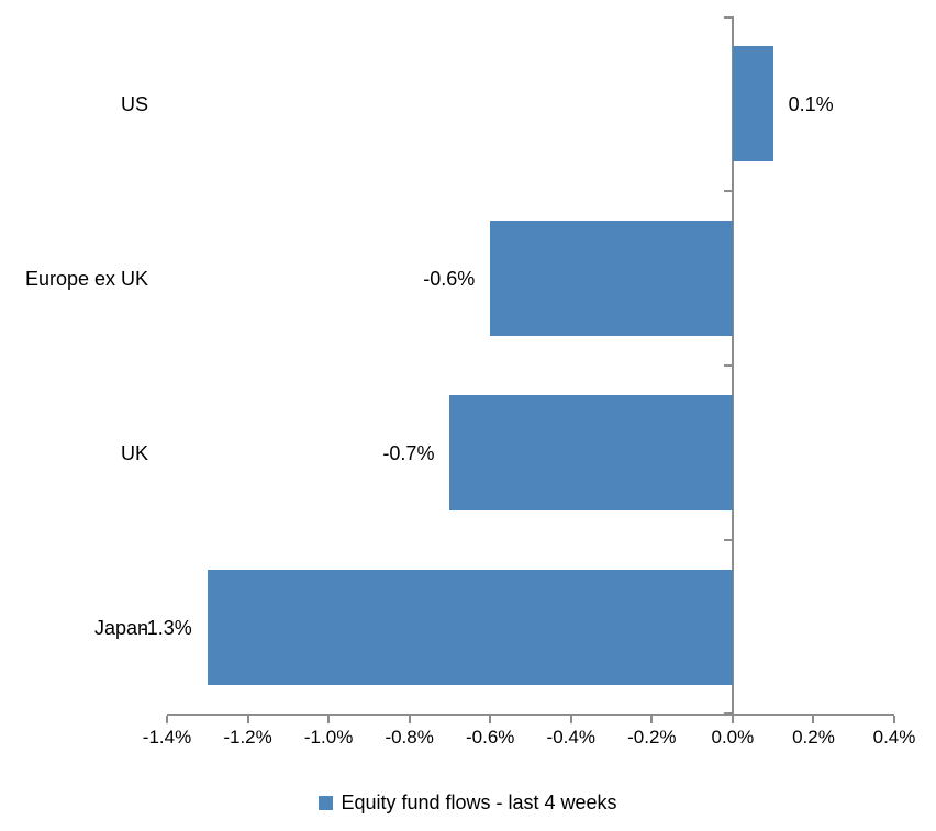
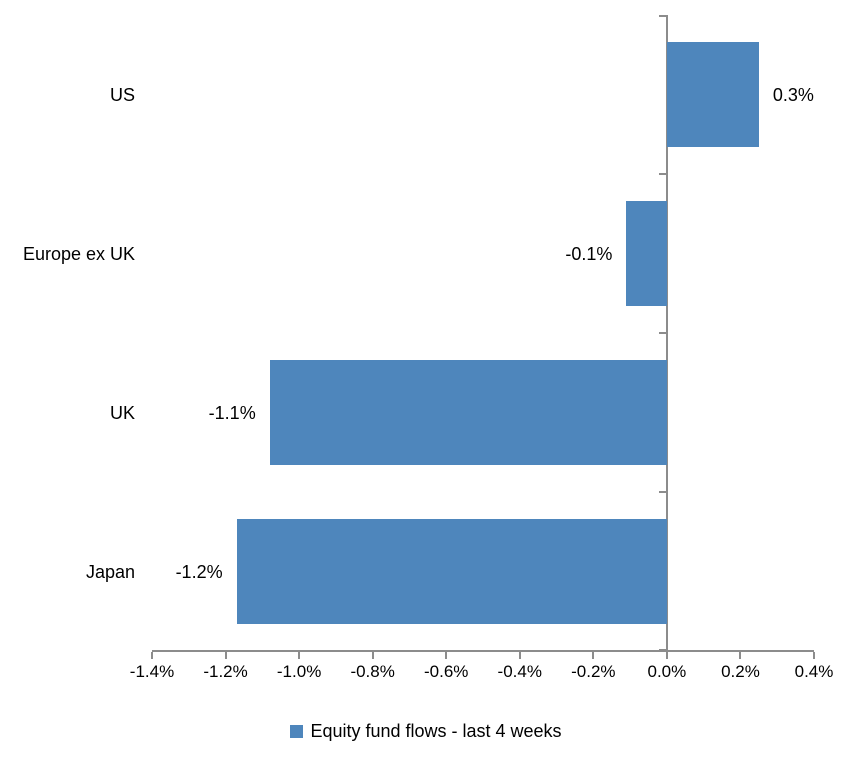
US: 0.1% -> 0.3%
Europe ex UK: -0.6% -> -0.1%
UK: -0.7% -> -1.1%
Japan: -1.3% -> -1.2%
